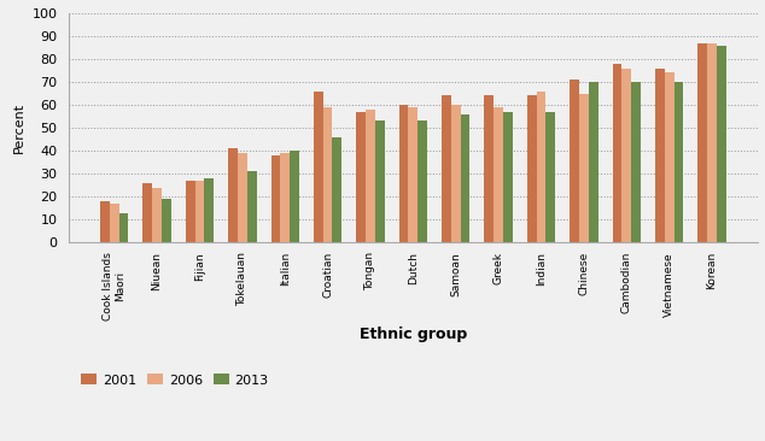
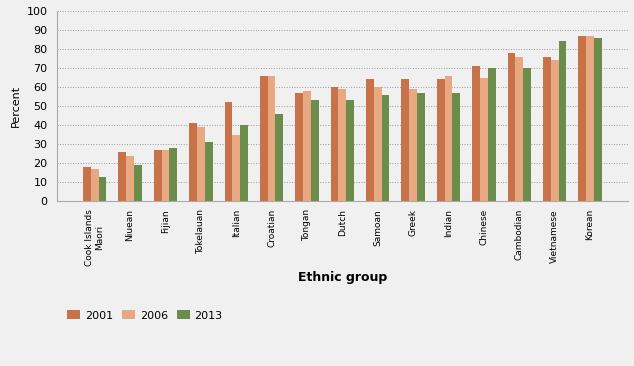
2001/Italian: 38 -> 52
2006/Italian: 39 -> 35
2006/Croatian: 59 -> 66
2013/Vietnamese: 70 -> 84
